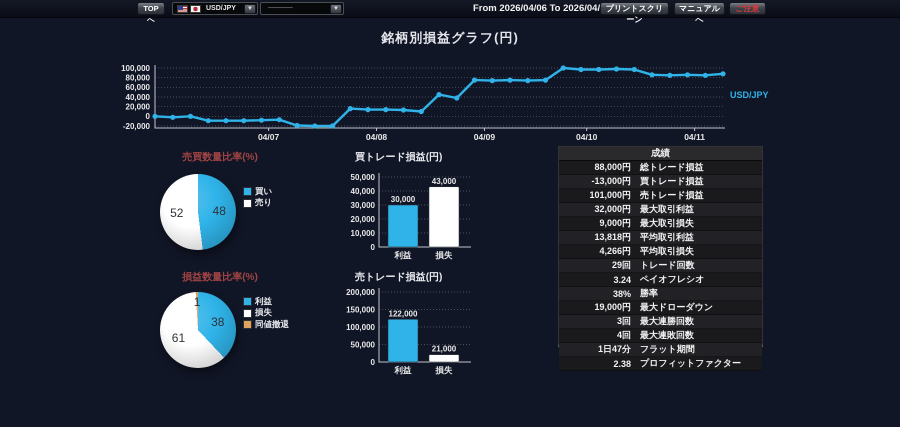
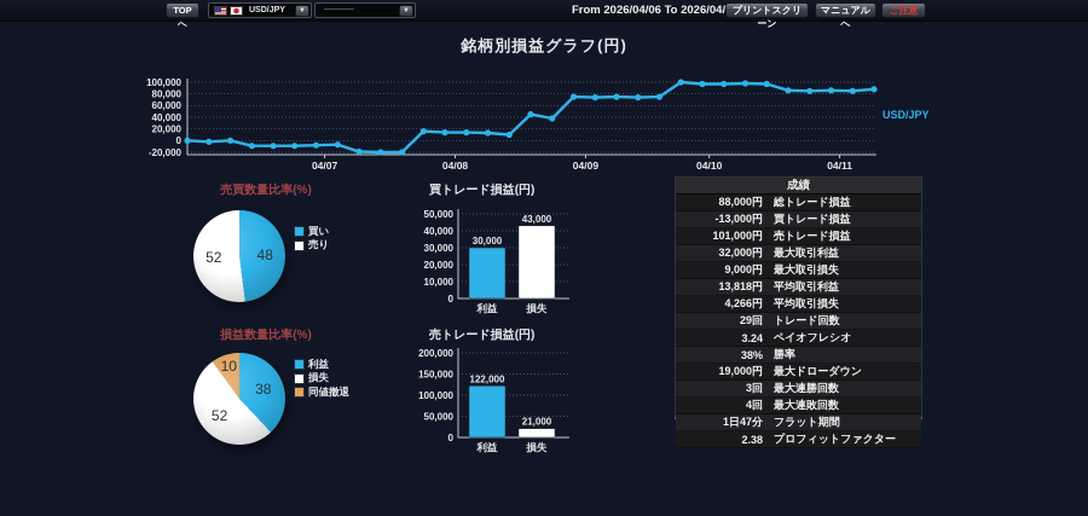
損益数量比率(%)/損失: 61 -> 52
損益数量比率(%)/同値撤退: 1 -> 10
